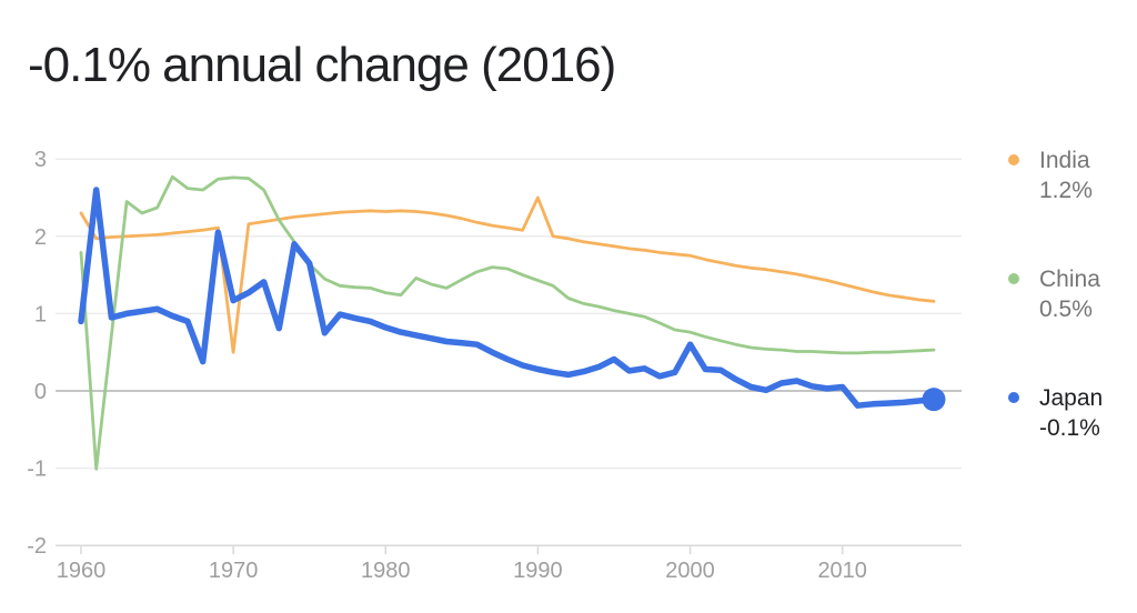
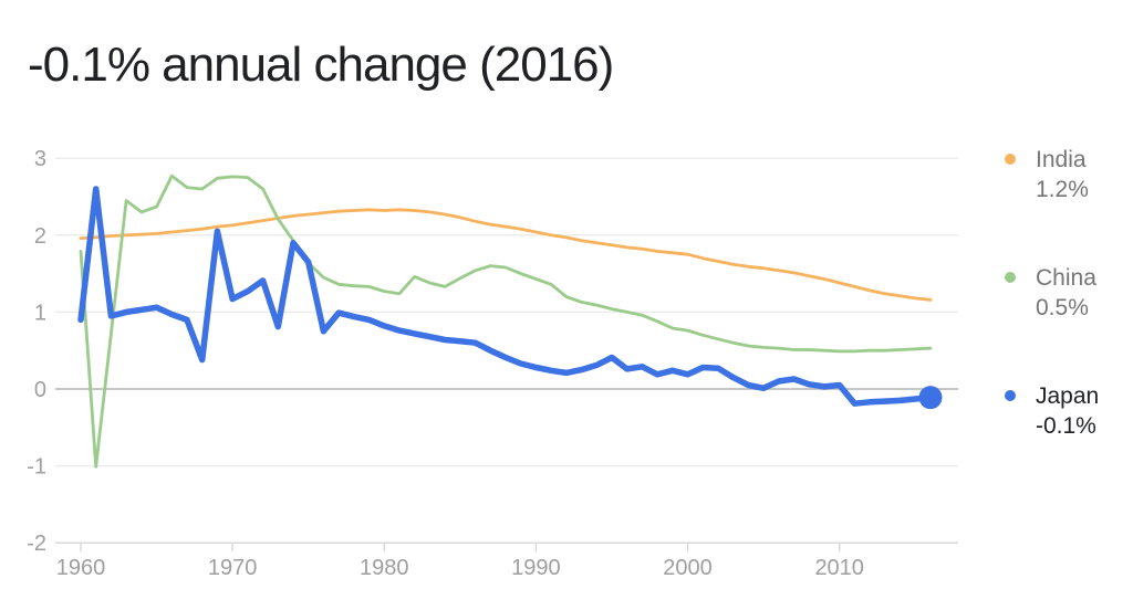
India/1960: 2.3 -> 2.0
India/1970: 0.5 -> 2.1
India/1990: 2.5 -> 2.0
Japan/2000: 0.6 -> 0.2
